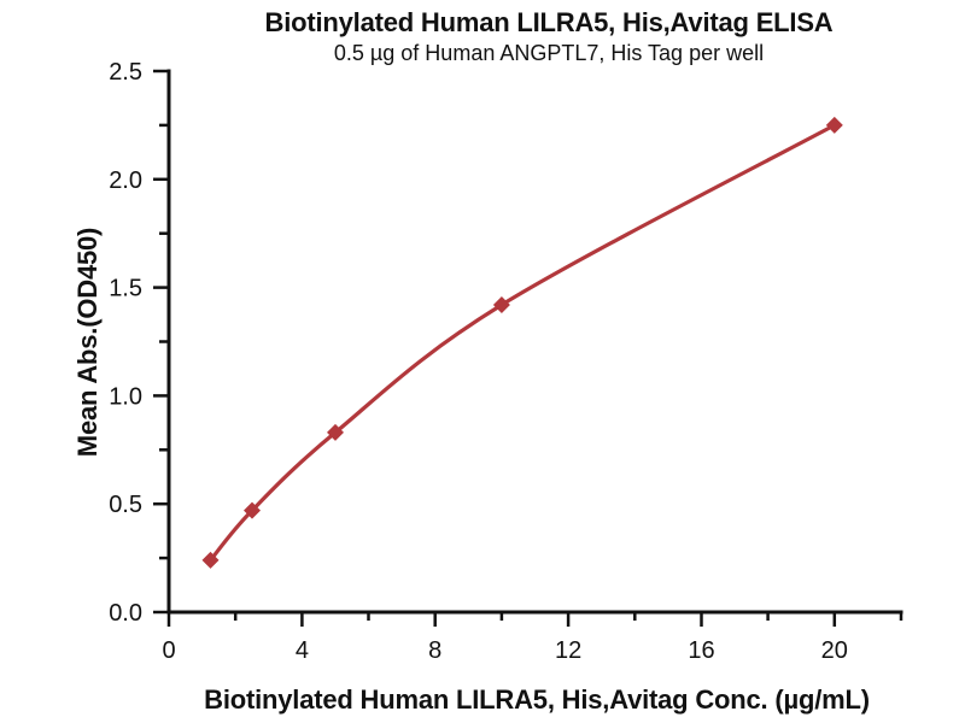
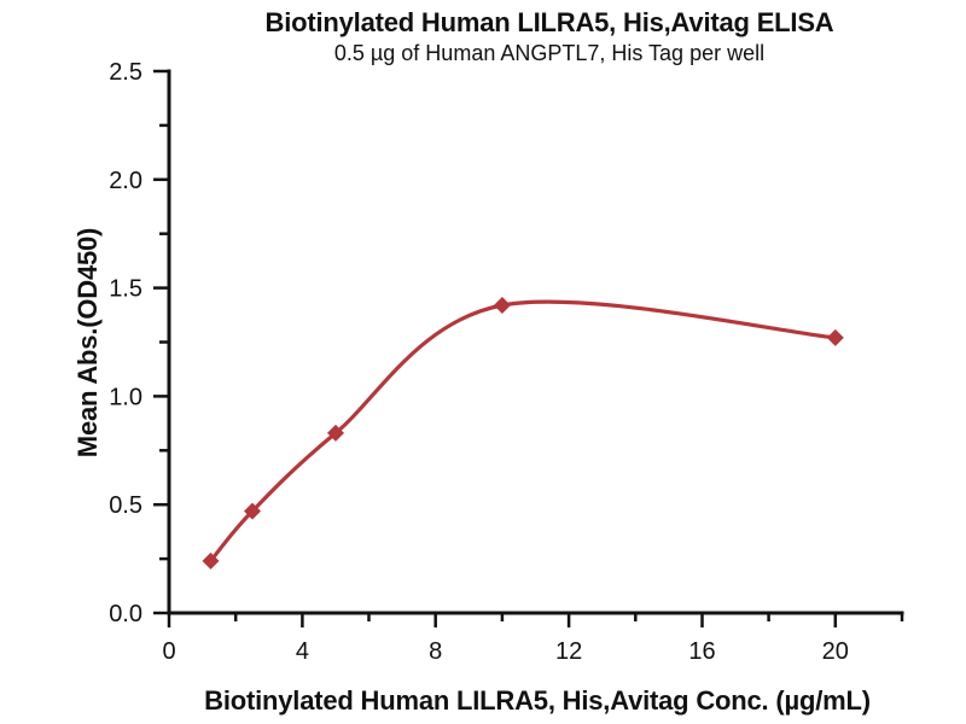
20: 2.25 -> 1.27
